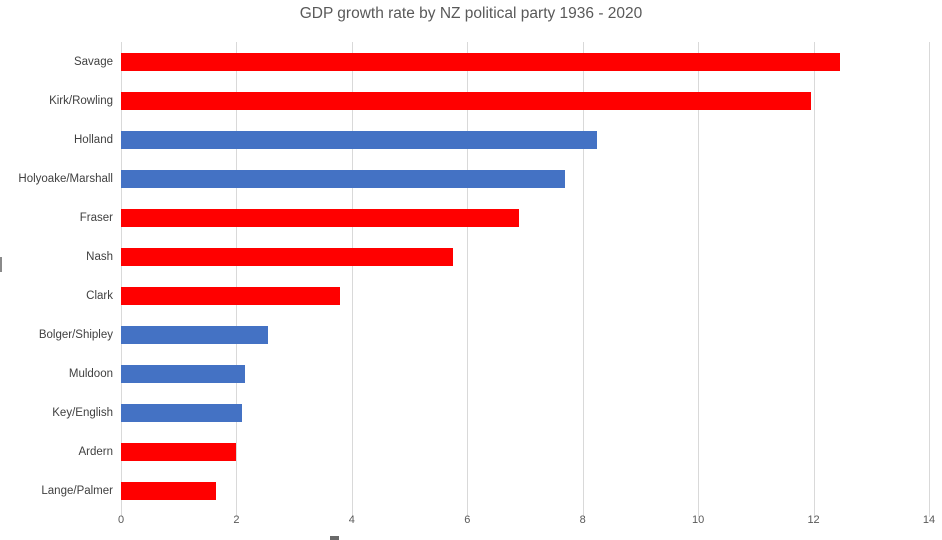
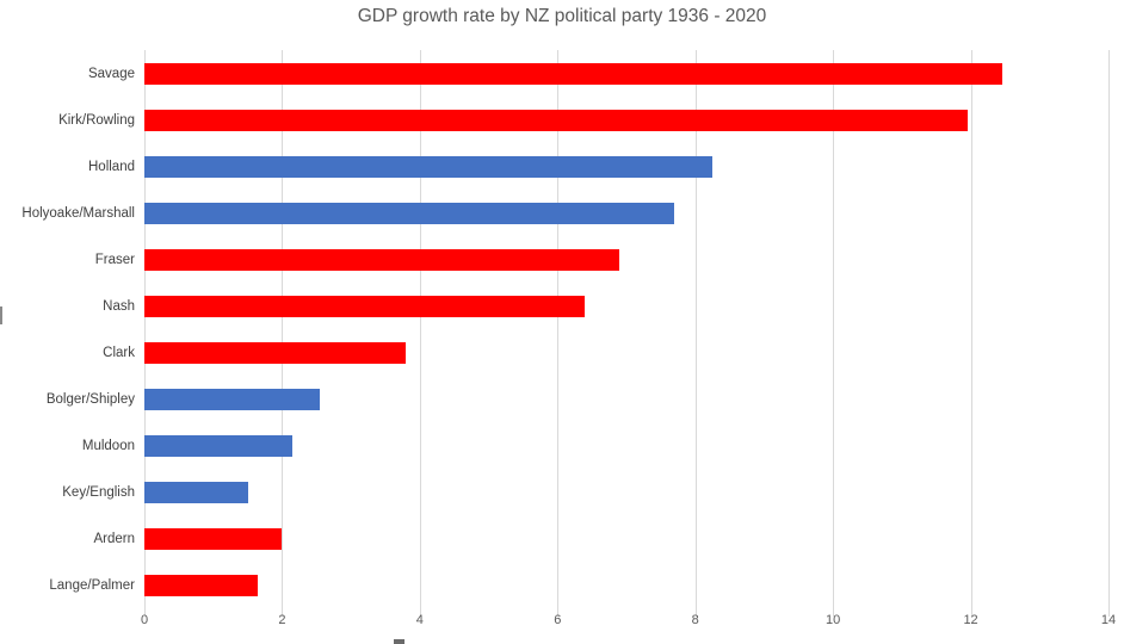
Nash: 5.8 -> 6.4
Key/English: 2.1 -> 1.5
